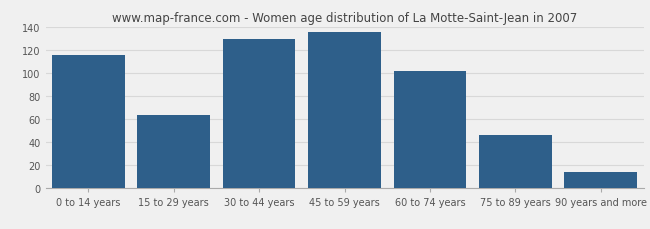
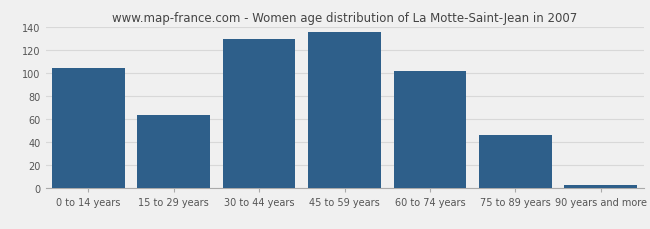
0 to 14 years: 115 -> 104
90 years and more: 14 -> 2
